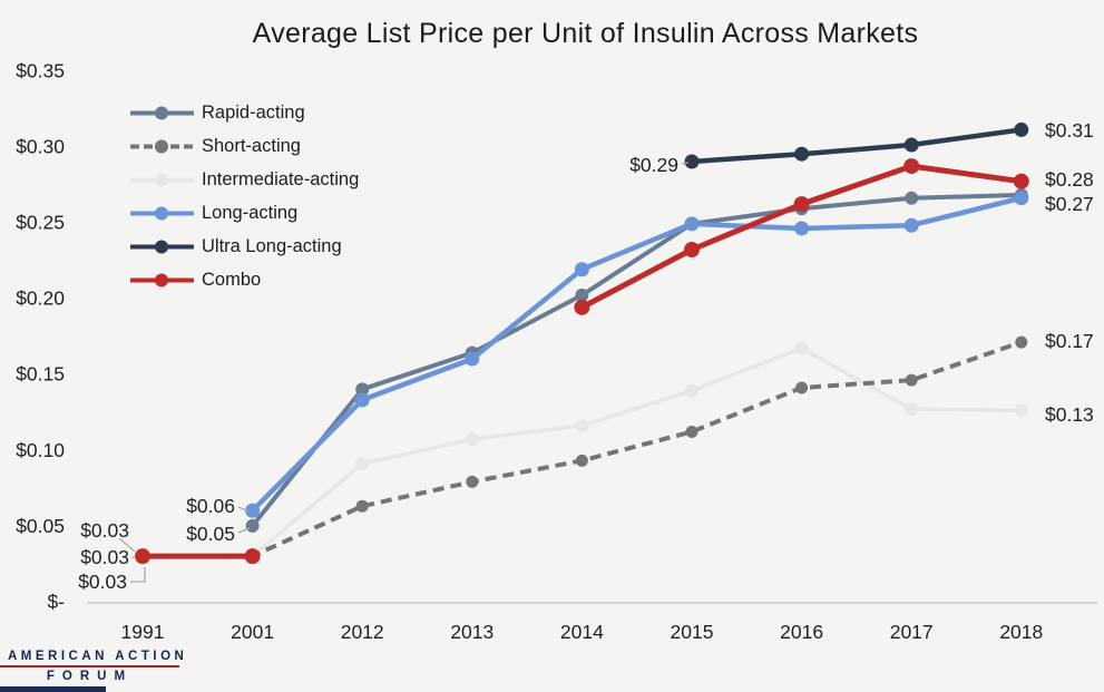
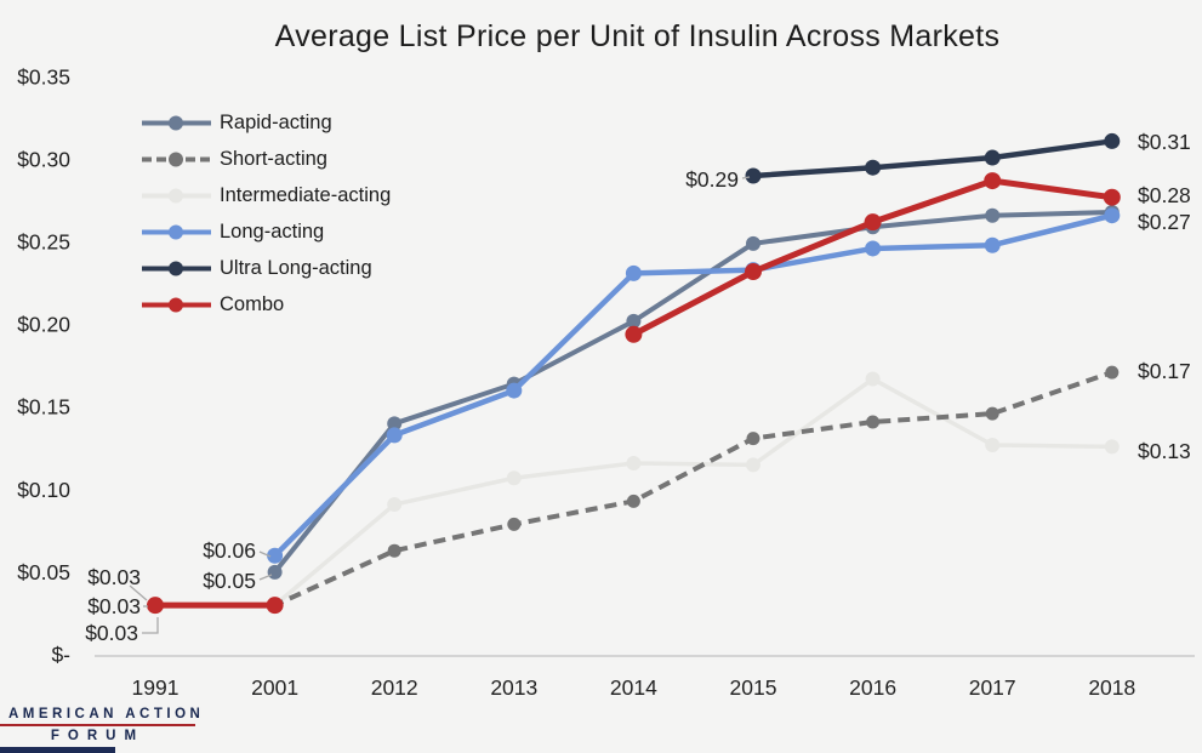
Long-acting/2014: $0.219 -> $0.231
Short-acting/2015: $0.112 -> $0.131
Intermediate-acting/2015: $0.139 -> $0.115
Long-acting/2015: $0.249 -> $0.233
